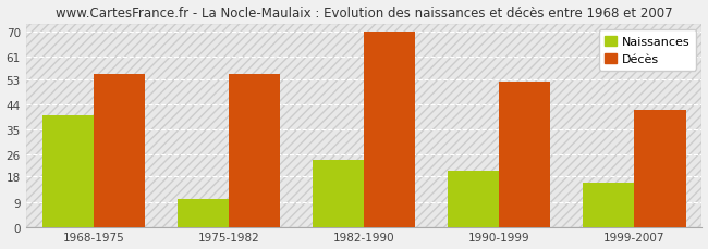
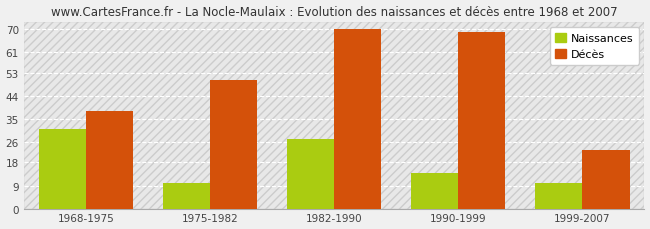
Naissances/1968-1975: 40 -> 31
Décès/1968-1975: 55 -> 38
Décès/1975-1982: 55 -> 50
Naissances/1982-1990: 24 -> 27
Naissances/1990-1999: 20 -> 14
Décès/1990-1999: 52 -> 69
Naissances/1999-2007: 16 -> 10
Décès/1999-2007: 42 -> 23
